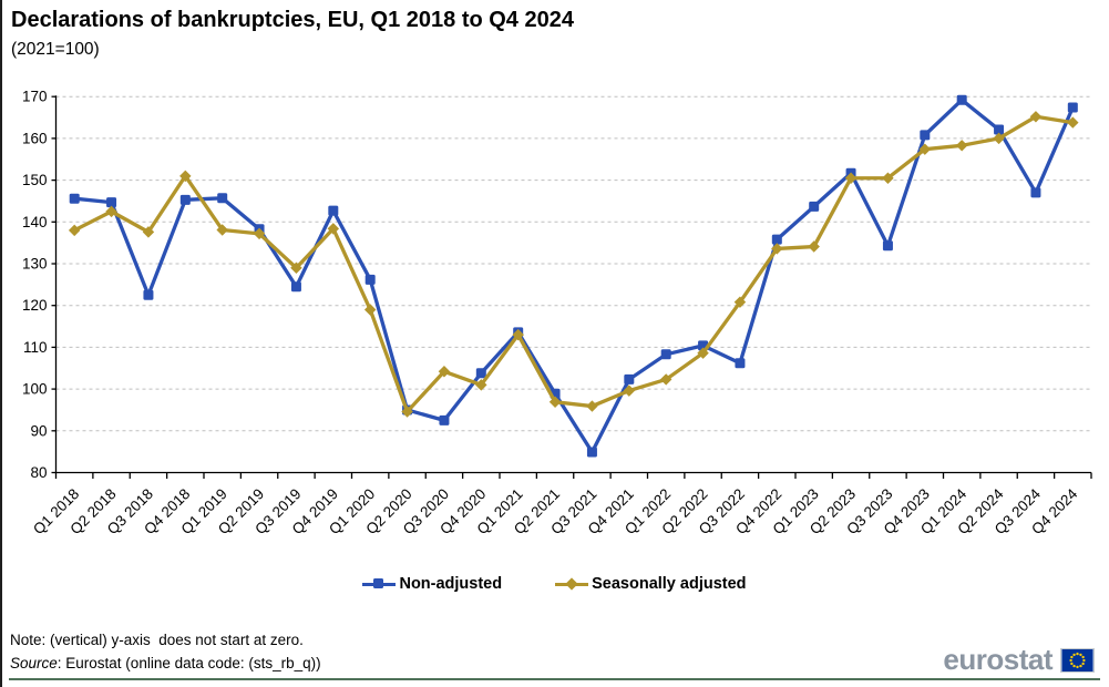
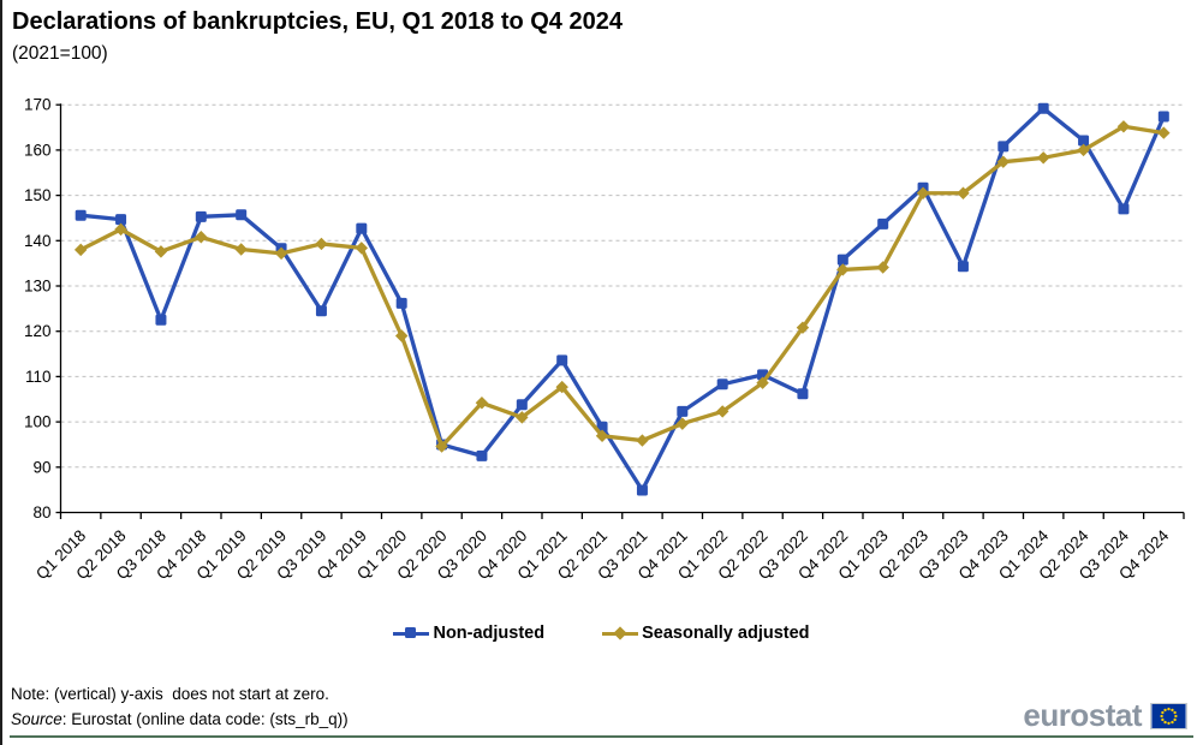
Seasonally adjusted/Q4 2018: 151 -> 141
Seasonally adjusted/Q3 2019: 129 -> 139
Seasonally adjusted/Q1 2021: 113 -> 108
